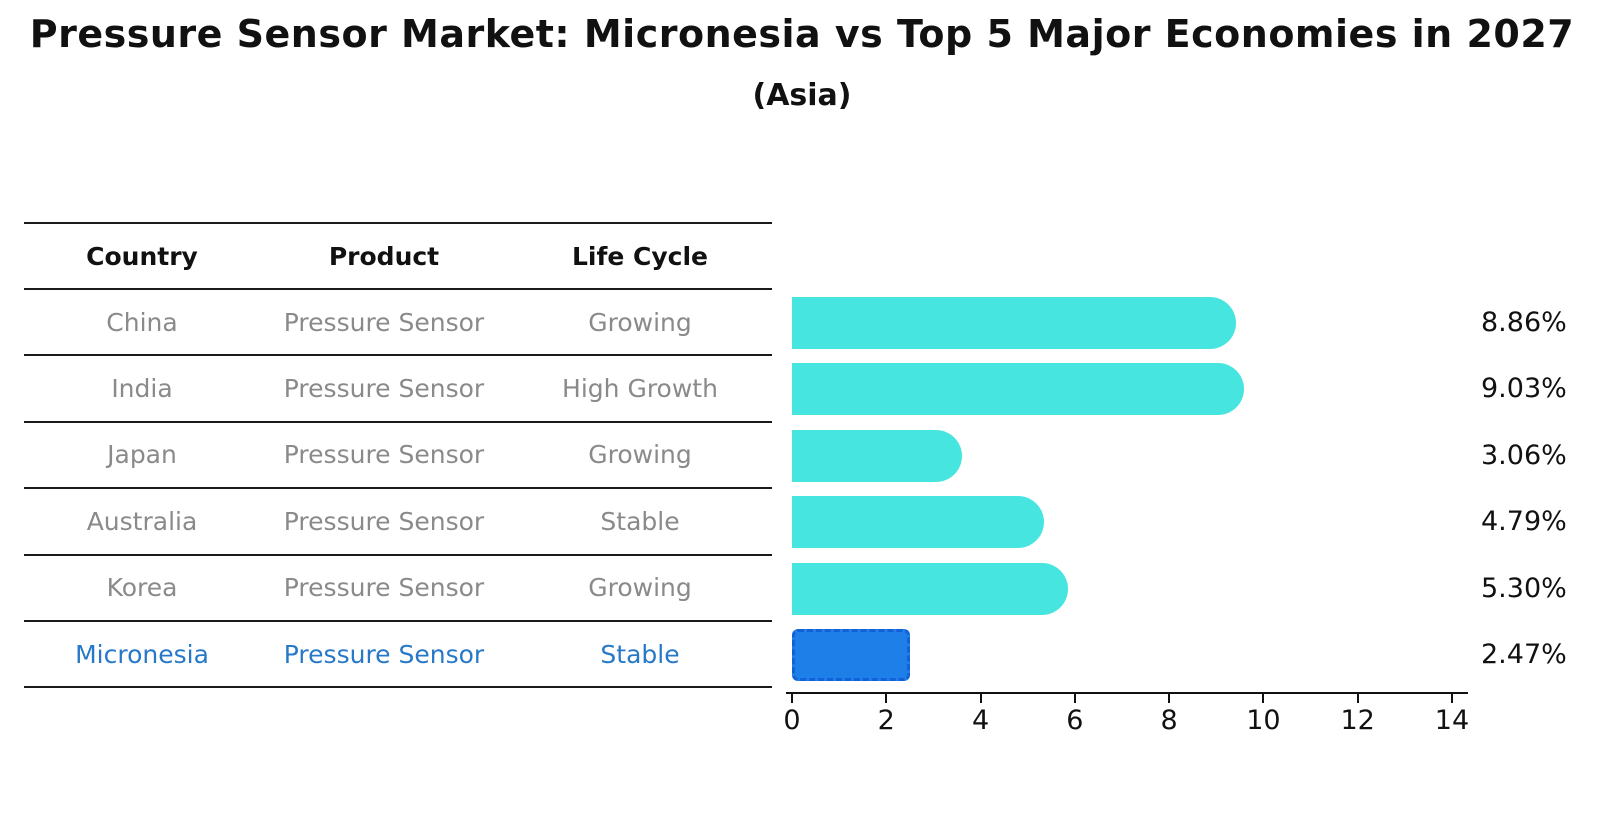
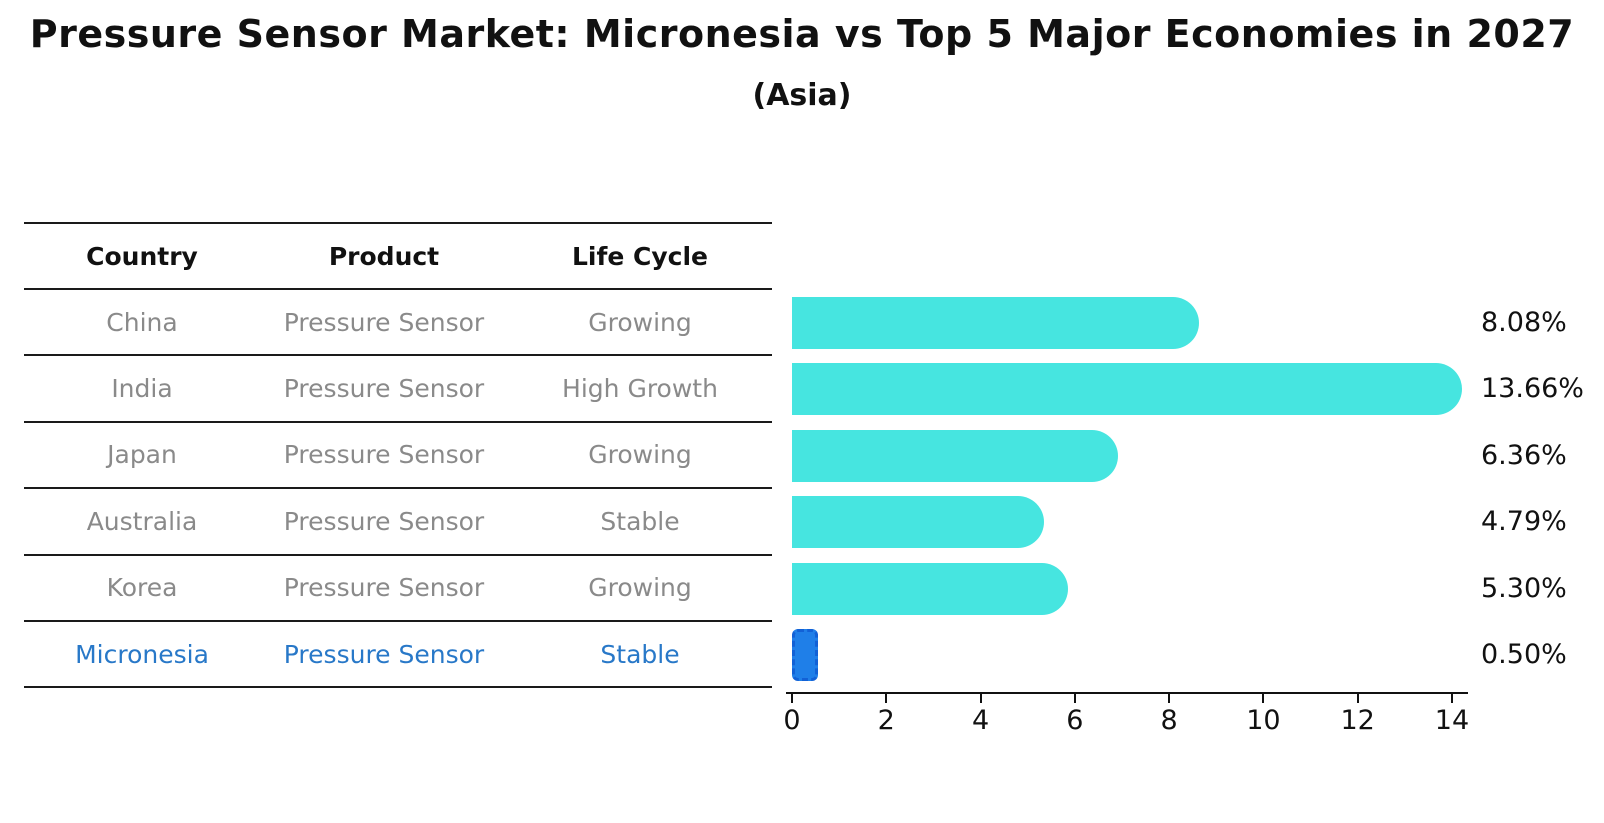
China: 8.86% -> 8.08%
India: 9.03% -> 13.66%
Japan: 3.06% -> 6.36%
Micronesia: 2.47% -> 0.50%
